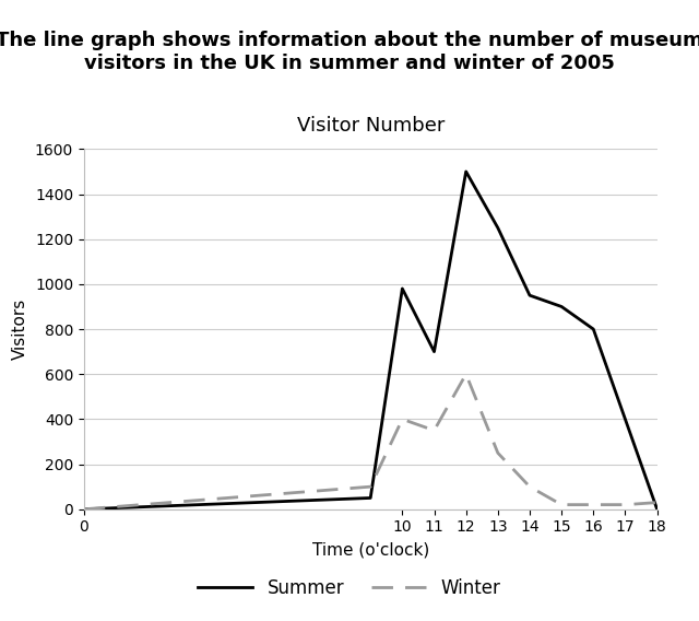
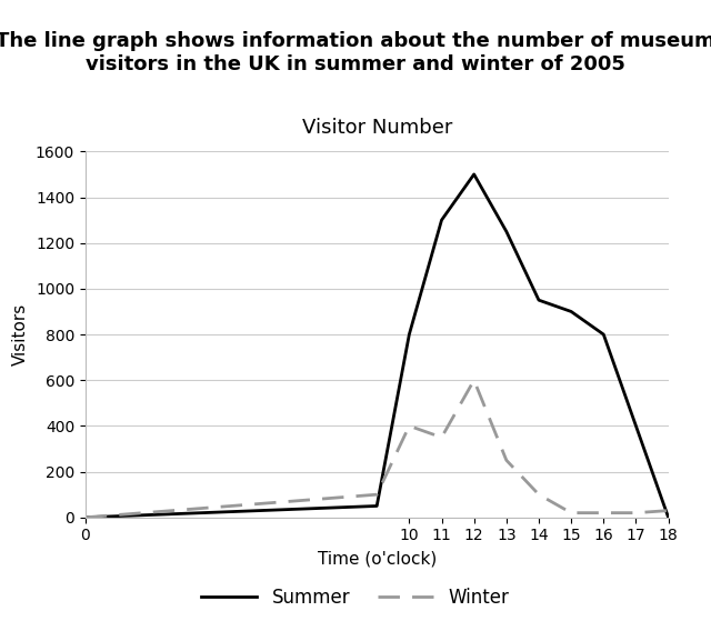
Summer/10: 980 -> 800
Summer/11: 700 -> 1300
